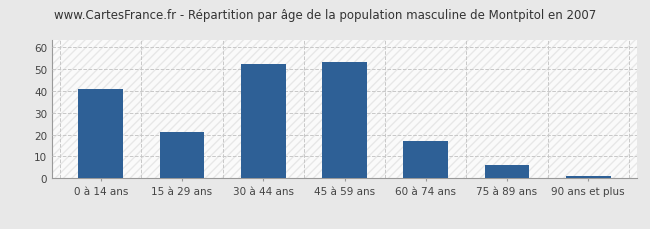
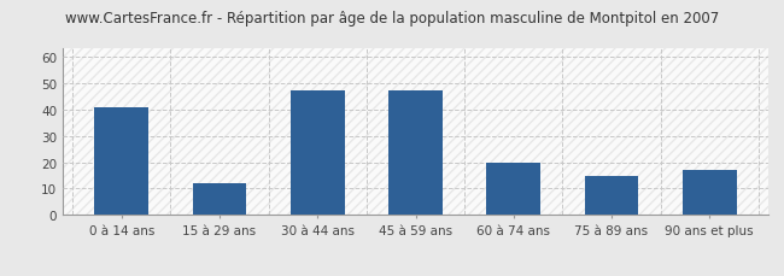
15 à 29 ans: 21 -> 12
30 à 44 ans: 52 -> 47
45 à 59 ans: 53 -> 47
60 à 74 ans: 17 -> 20
75 à 89 ans: 6 -> 15
90 ans et plus: 1 -> 17
